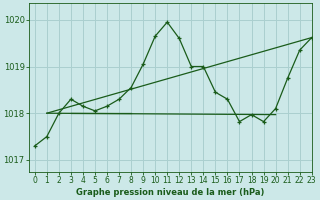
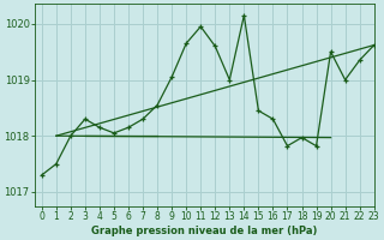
14: 1019.00 -> 1020.15
20: 1018.10 -> 1019.50
21: 1018.75 -> 1019.00
